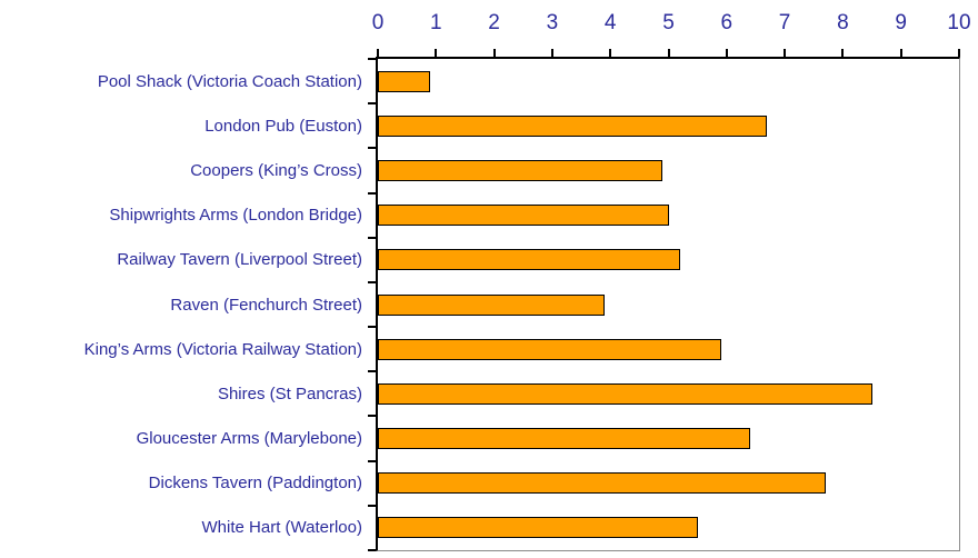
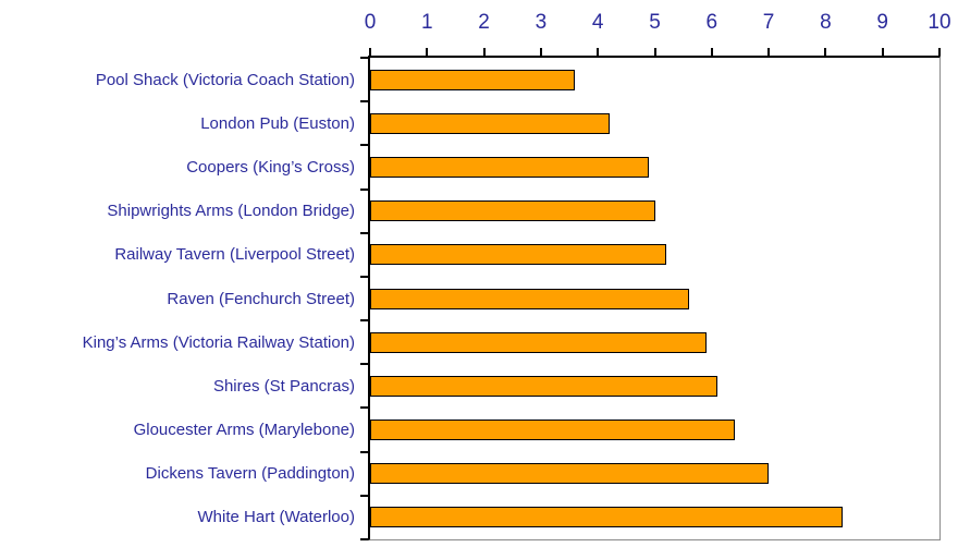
Pool Shack (Victoria Coach Station): 0.9 -> 3.6
London Pub (Euston): 6.7 -> 4.2
Raven (Fenchurch Street): 3.9 -> 5.6
Shires (St Pancras): 8.5 -> 6.1
Dickens Tavern (Paddington): 7.7 -> 7.0
White Hart (Waterloo): 5.5 -> 8.3
